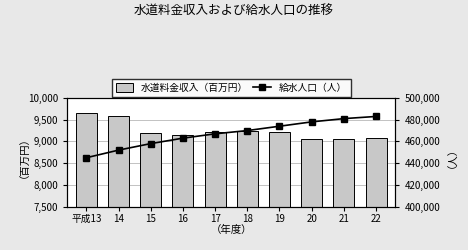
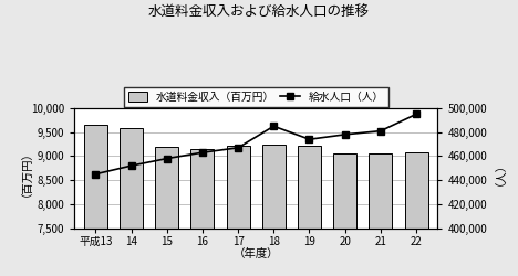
給水人口（人）/18: 470,000 -> 485,000
給水人口（人）/22: 483,000 -> 495,000
